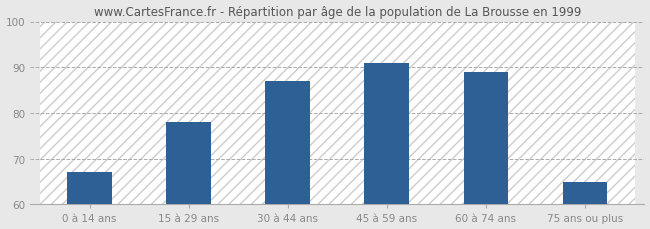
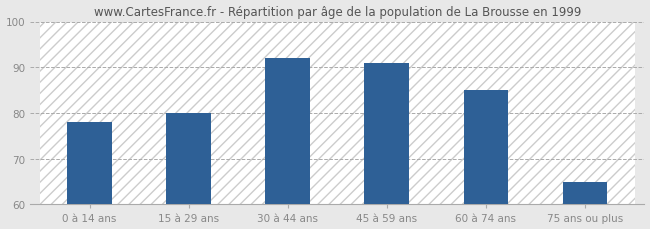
0 à 14 ans: 67 -> 78
15 à 29 ans: 78 -> 80
30 à 44 ans: 87 -> 92
60 à 74 ans: 89 -> 85
